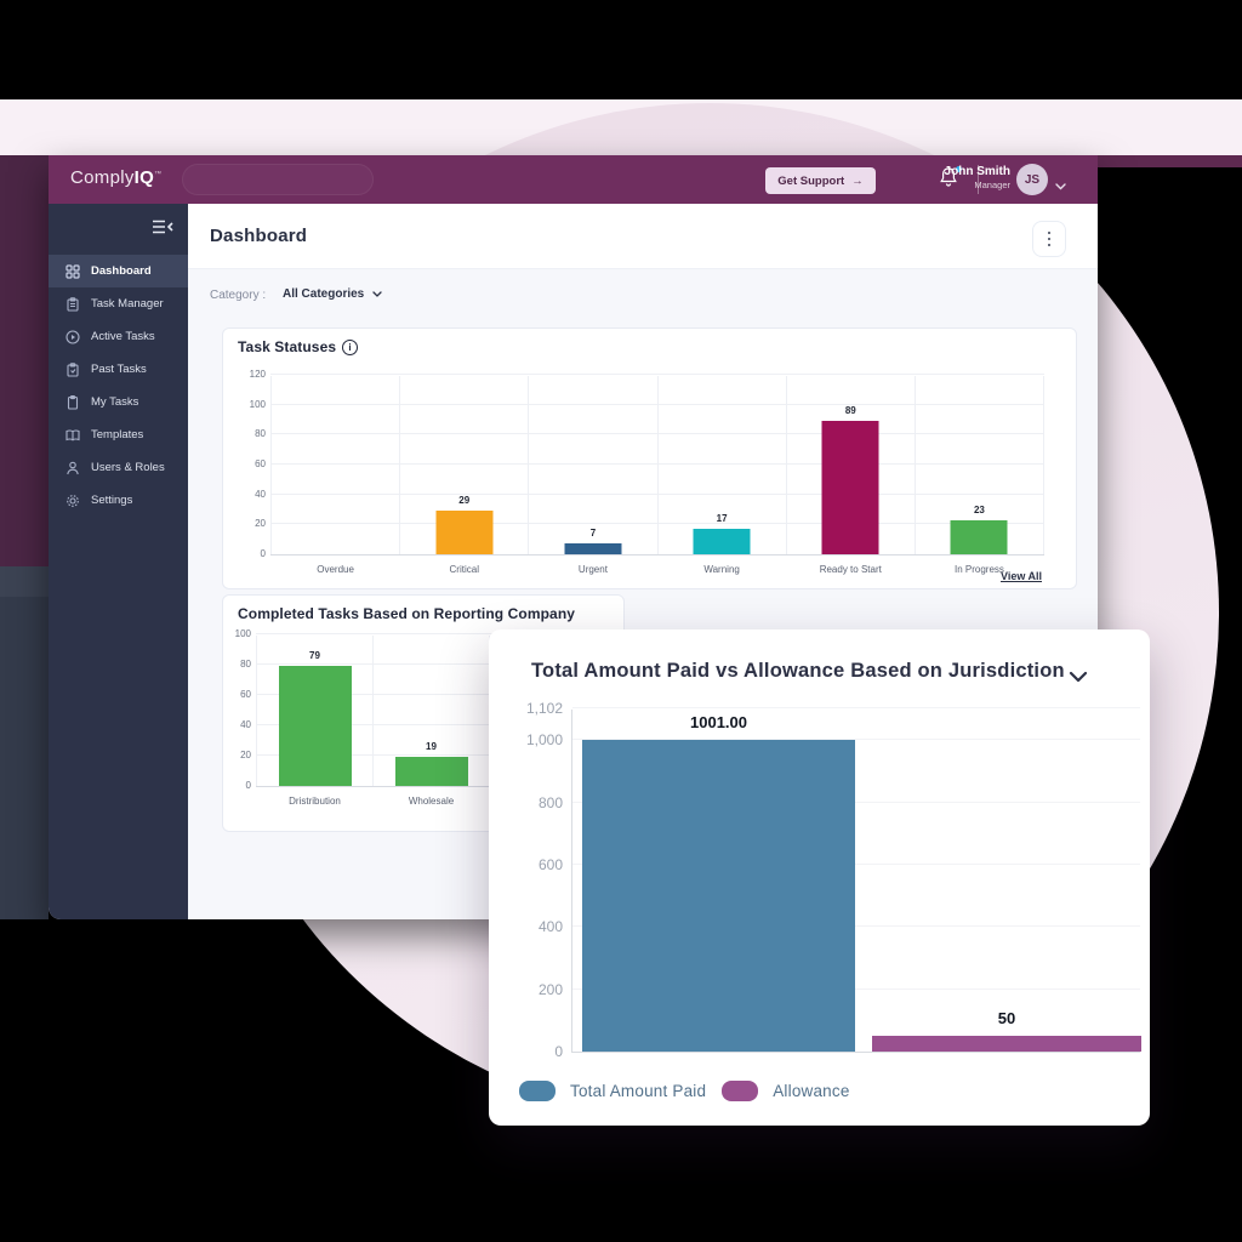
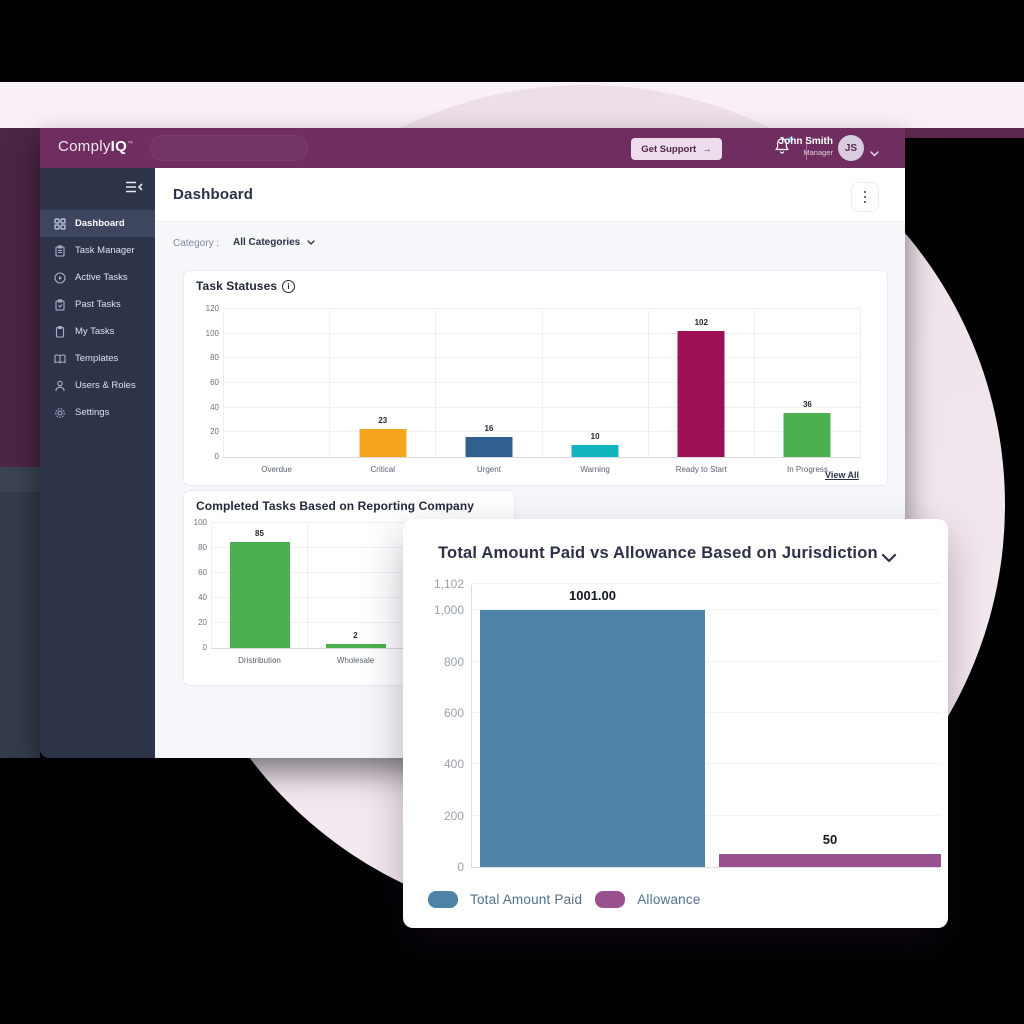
Task Statuses/Critical: 29 -> 23
Task Statuses/Urgent: 7 -> 16
Task Statuses/Warning: 17 -> 10
Task Statuses/Ready to Start: 89 -> 102
Task Statuses/In Progress: 23 -> 36
Completed Tasks Based on Reporting Company/Dristribution: 79 -> 85
Completed Tasks Based on Reporting Company/Wholesale: 19 -> 2
